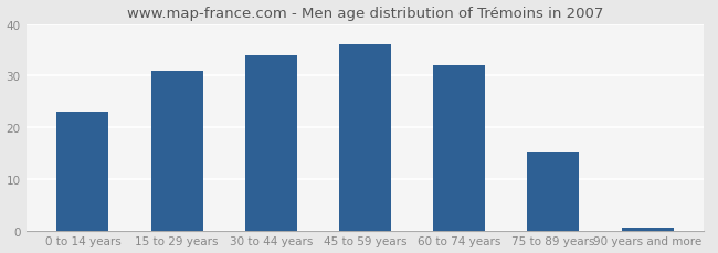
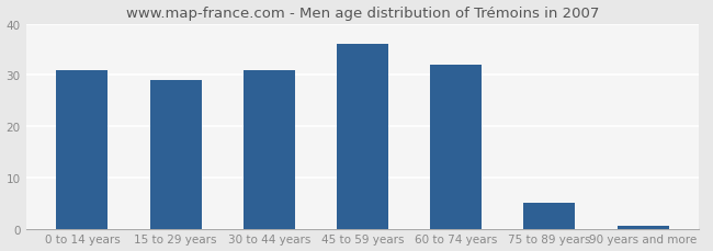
0 to 14 years: 23.0 -> 31.0
15 to 29 years: 31.0 -> 29.0
30 to 44 years: 34.0 -> 31.0
75 to 89 years: 15.0 -> 5.0
